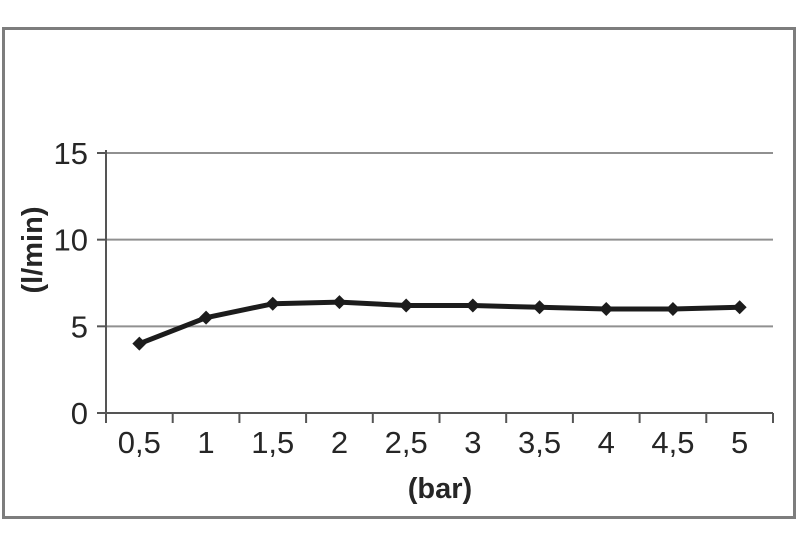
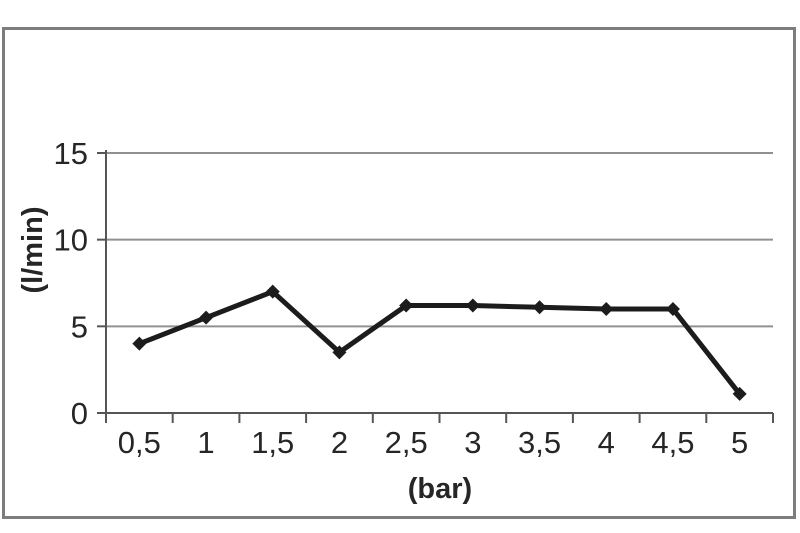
1,5: 6.3 -> 7.0
2: 6.4 -> 3.5
5: 6.1 -> 1.1
